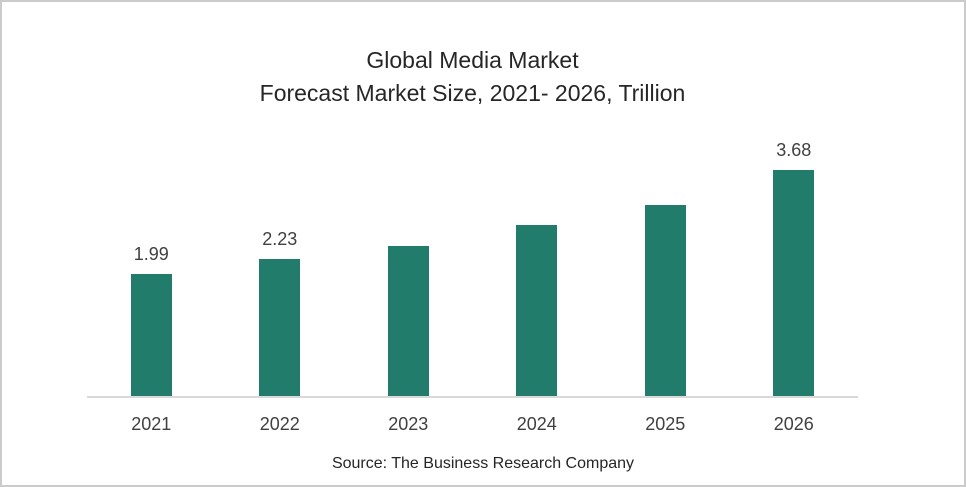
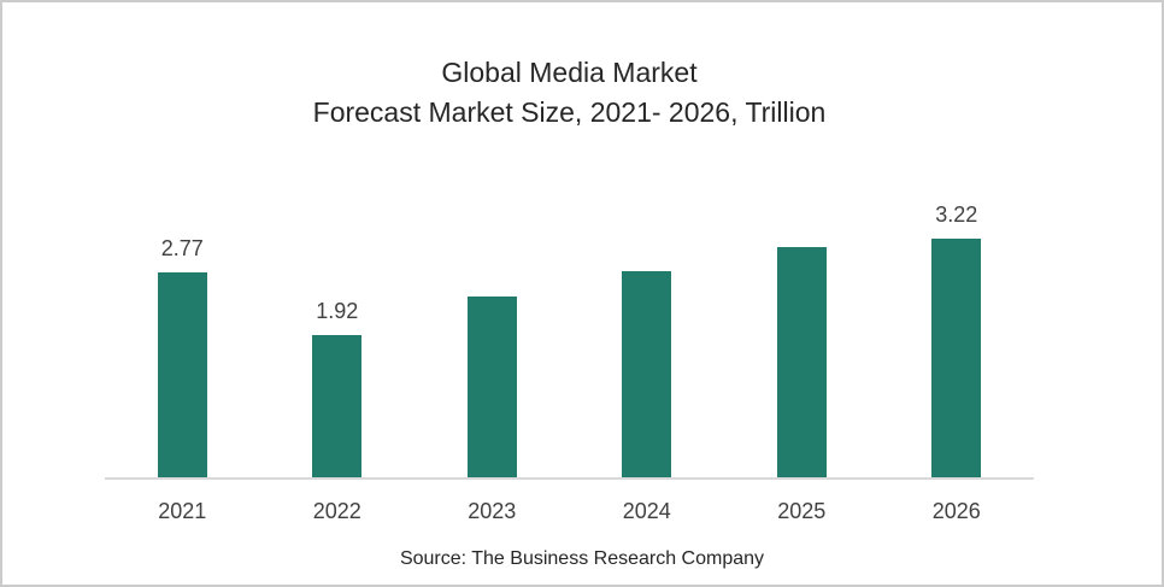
2021: 1.99 -> 2.77
2022: 2.23 -> 1.92
2026: 3.68 -> 3.22
